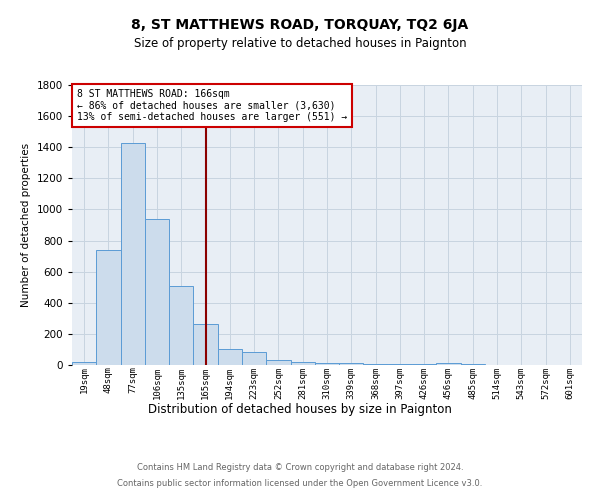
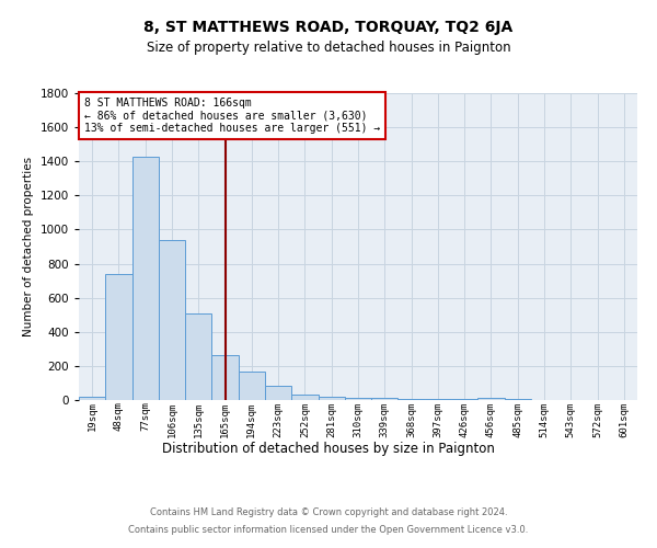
194sqm: 100 -> 170
